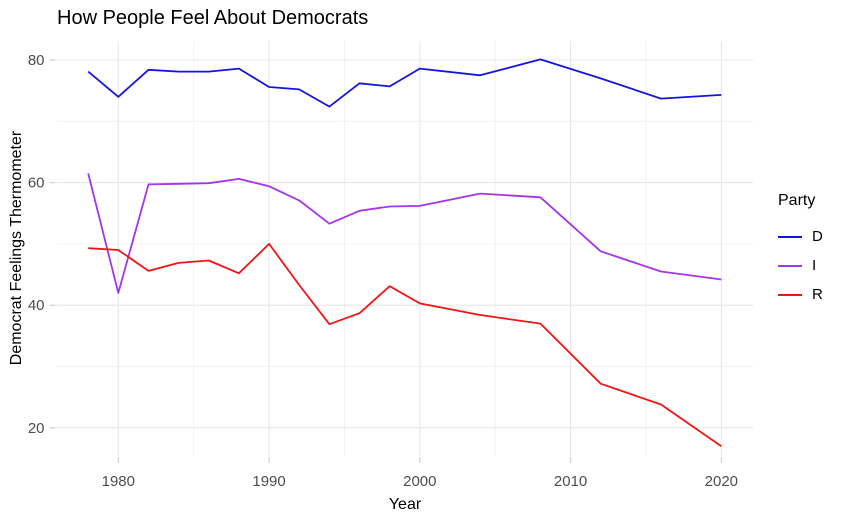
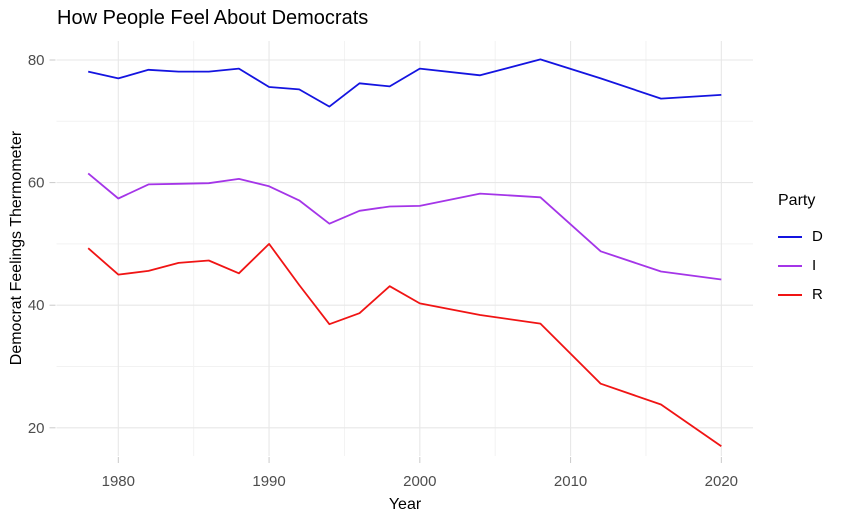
D/1980: 74 -> 77
I/1980: 42 -> 57
R/1980: 49 -> 45
